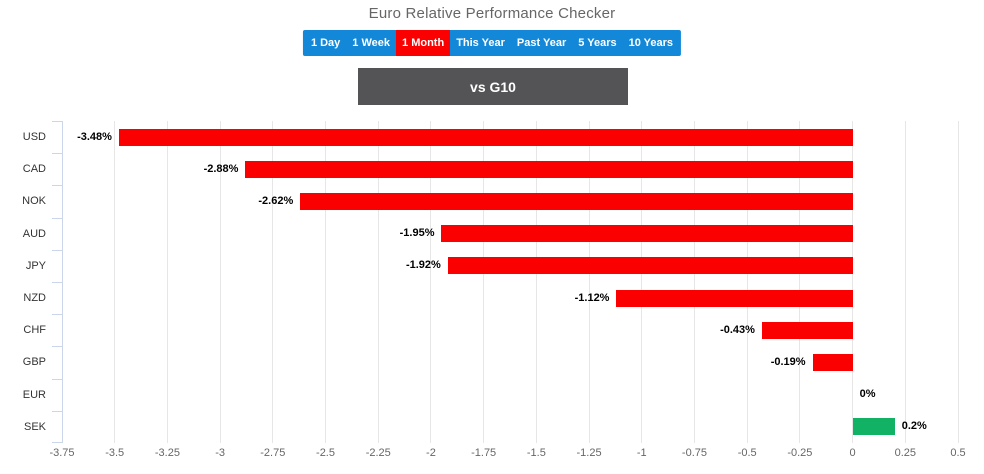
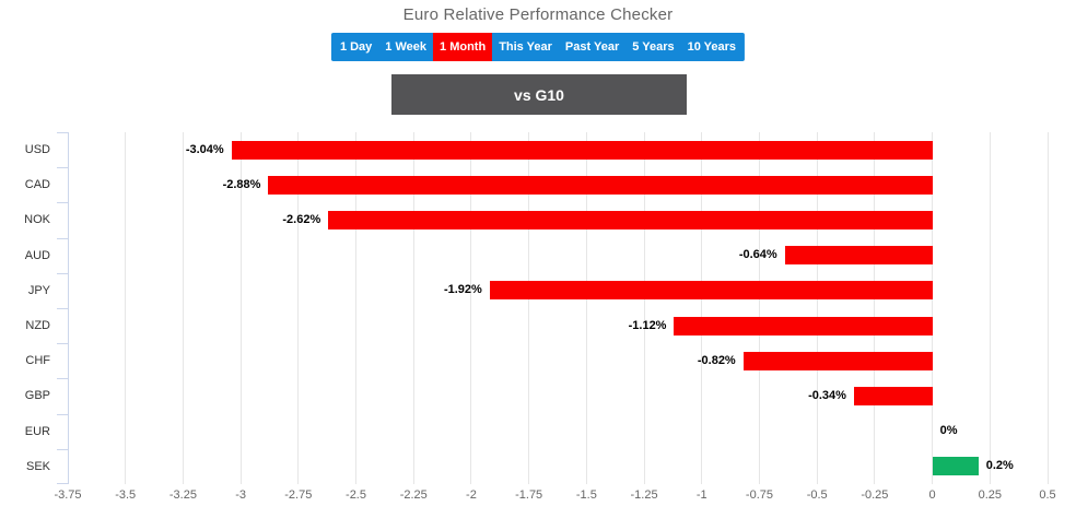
USD: -3.48% -> -3.04%
AUD: -1.95% -> -0.64%
CHF: -0.43% -> -0.82%
GBP: -0.19% -> -0.34%
